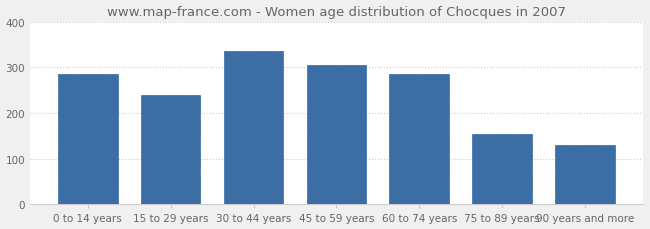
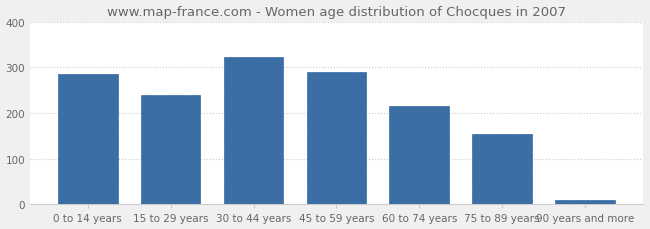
30 to 44 years: 335 -> 322
45 to 59 years: 305 -> 290
60 to 74 years: 285 -> 215
90 years and more: 130 -> 10
